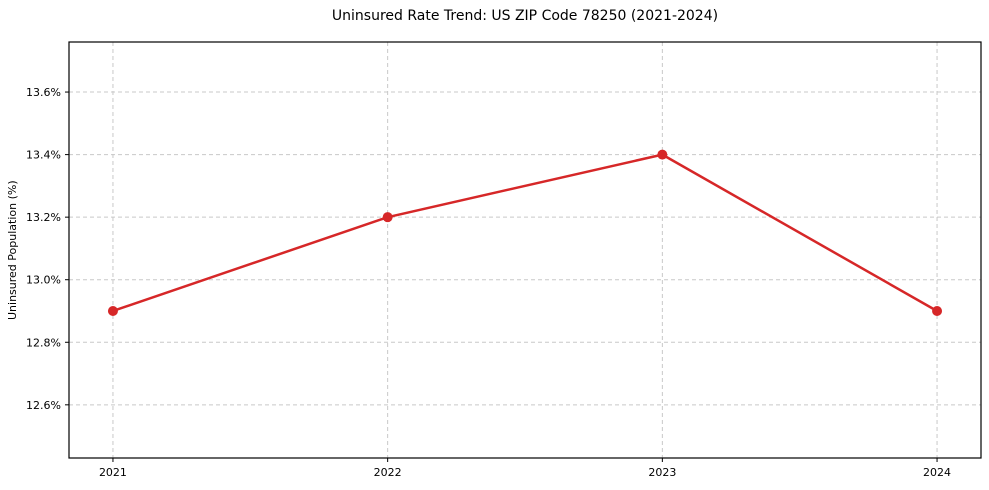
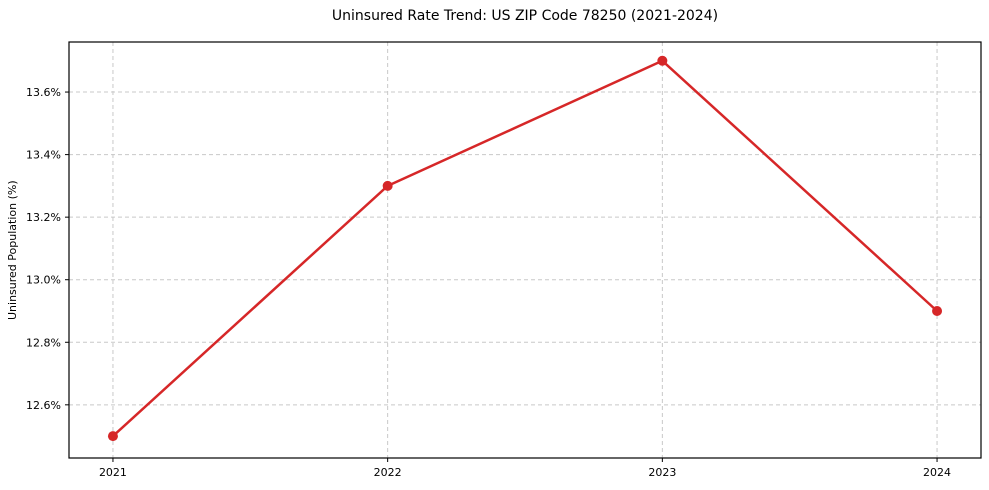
2021: 12.9% -> 12.5%
2022: 13.2% -> 13.3%
2023: 13.4% -> 13.7%
